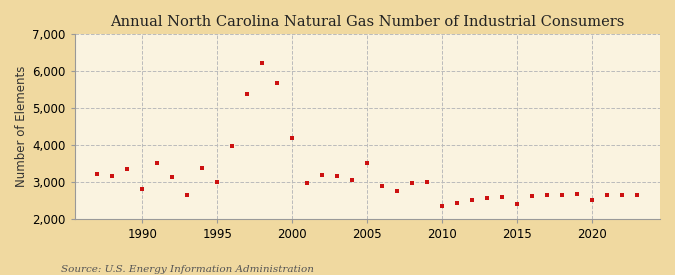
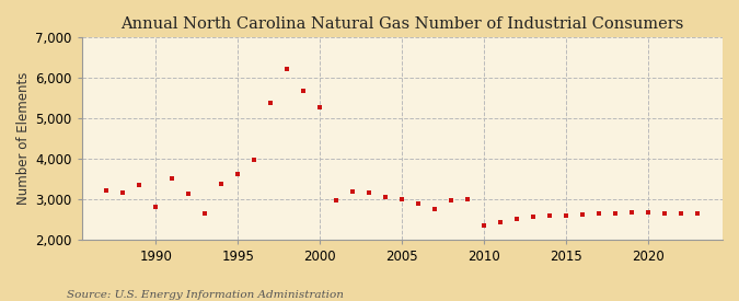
1995: 3,000 -> 3,630
2000: 4,200 -> 5,280
2005: 3,500 -> 3,000
2015: 2,400 -> 2,590
2020: 2,500 -> 2,670
